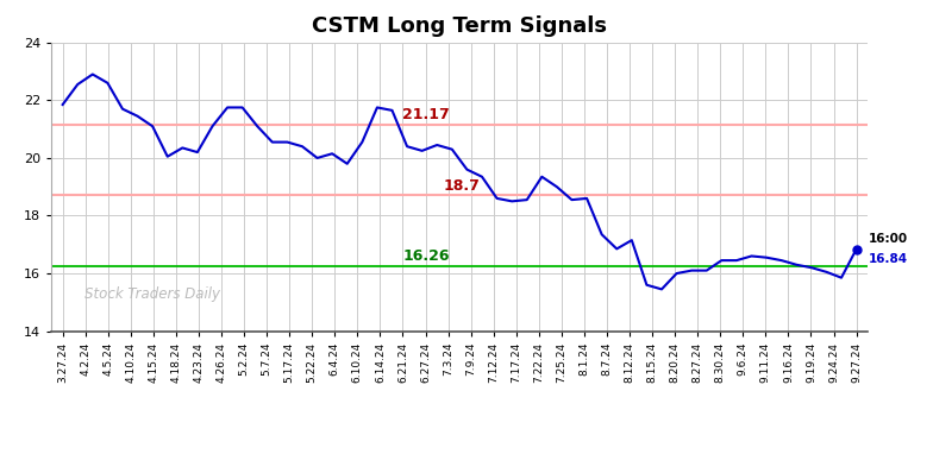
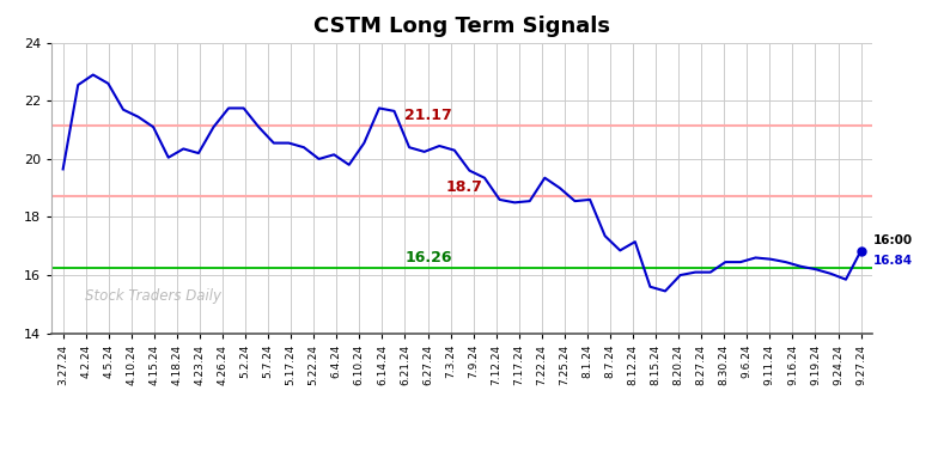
3.27.24: 21.85 -> 19.65
